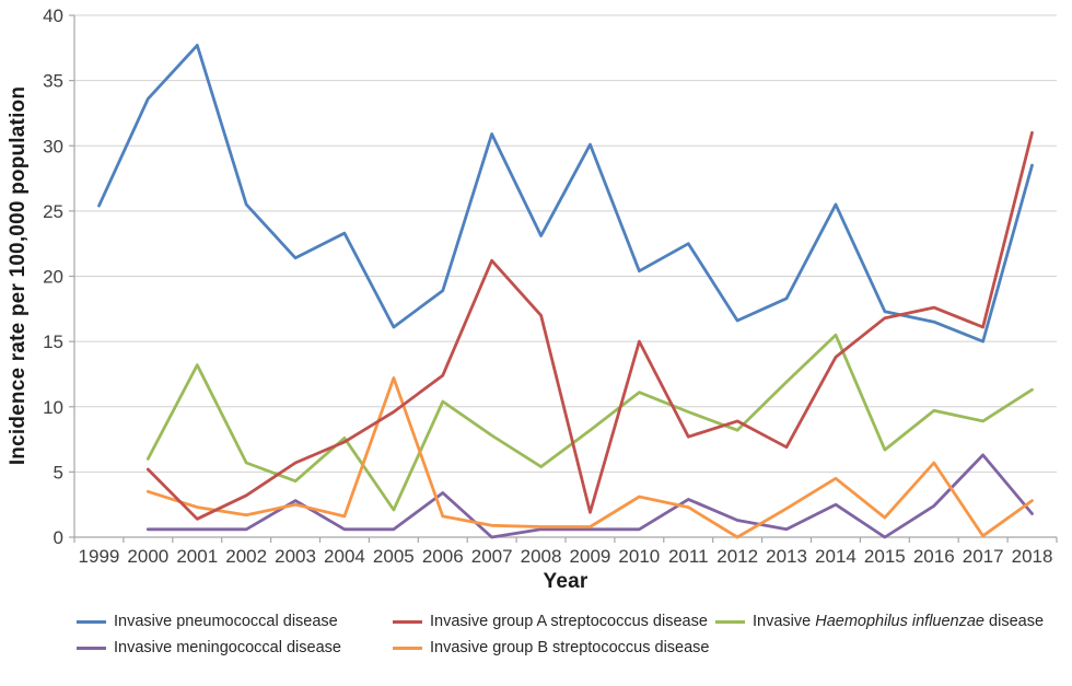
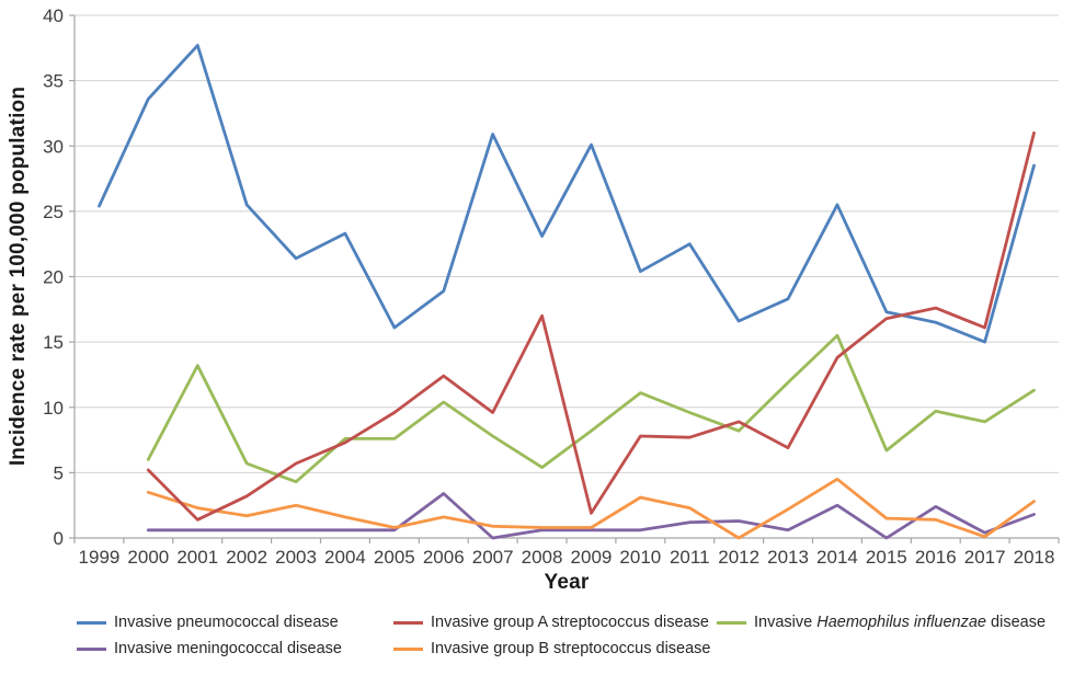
Invasive meningococcal disease/2003: 2.8 -> 0.6
Invasive Haemophilus influenzae disease/2005: 2.1 -> 7.6
Invasive group B streptococcus disease/2005: 12.2 -> 0.8
Invasive group A streptococcus disease/2007: 21.2 -> 9.6
Invasive group A streptococcus disease/2010: 15.0 -> 7.8
Invasive meningococcal disease/2011: 2.9 -> 1.2
Invasive group B streptococcus disease/2016: 5.7 -> 1.4
Invasive meningococcal disease/2017: 6.3 -> 0.4
